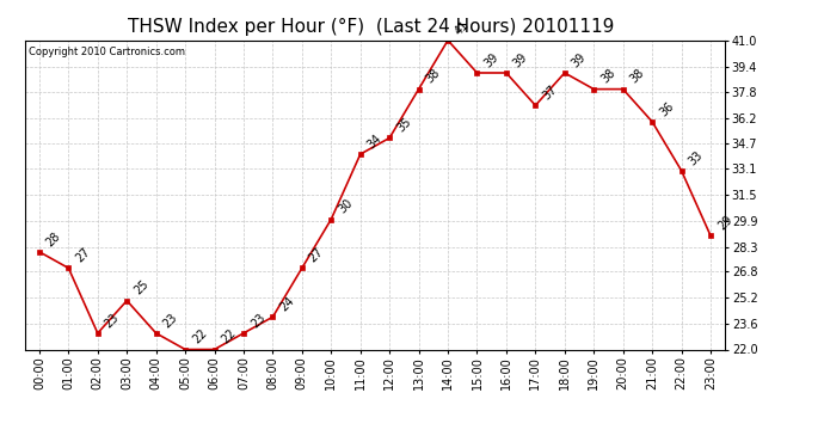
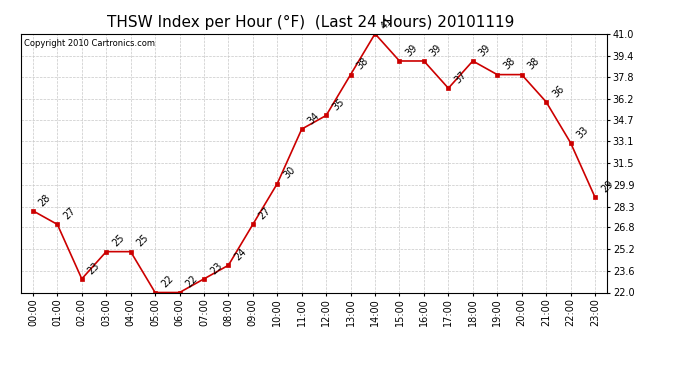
04:00: 23 -> 25
